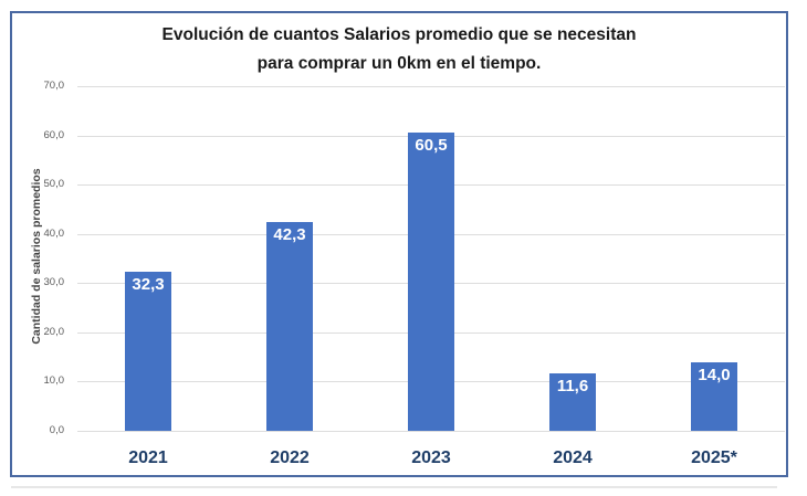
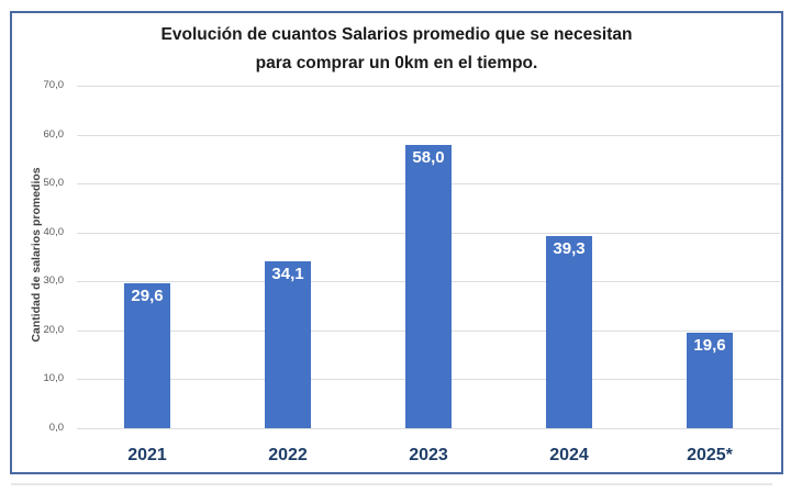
2021: 32,3 -> 29,6
2022: 42,3 -> 34,1
2023: 60,5 -> 58,0
2024: 11,6 -> 39,3
2025*: 14,0 -> 19,6
